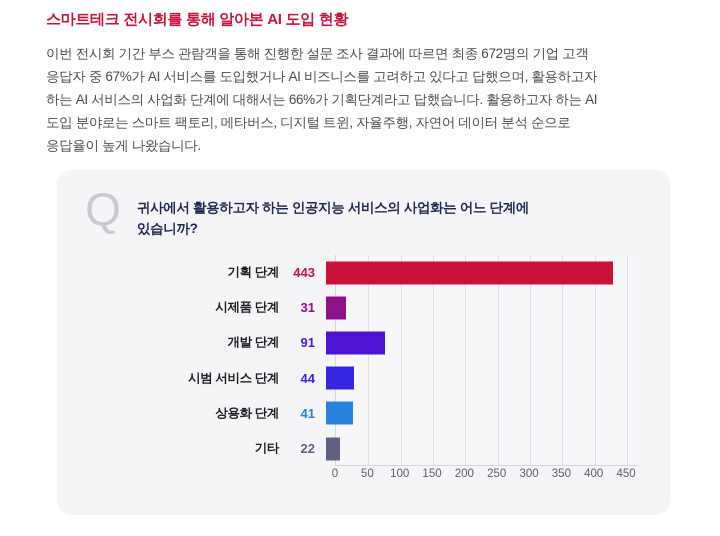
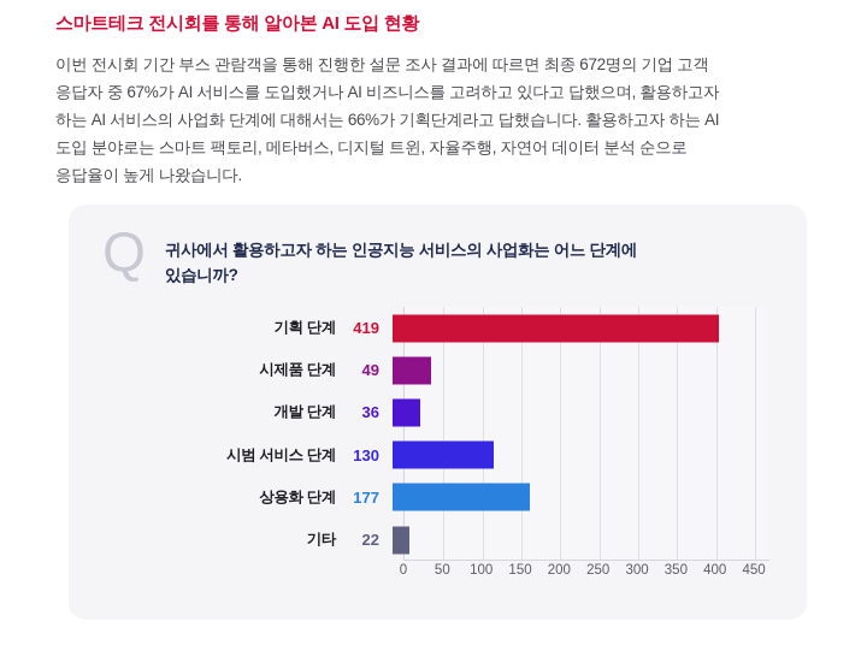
기획 단계: 443 -> 419
시제품 단계: 31 -> 49
개발 단계: 91 -> 36
시범 서비스 단계: 44 -> 130
상용화 단계: 41 -> 177
